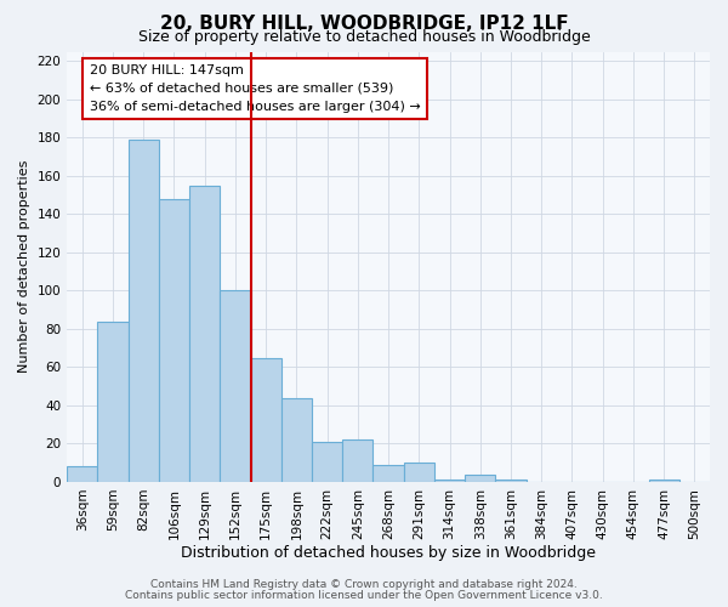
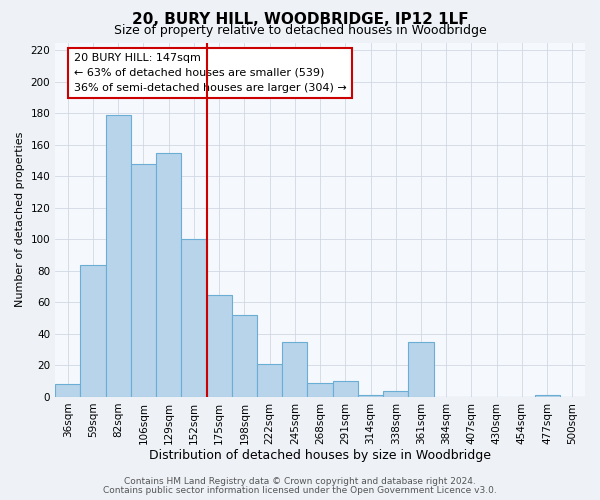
198sqm: 44 -> 52
245sqm: 22 -> 35
361sqm: 1 -> 35
